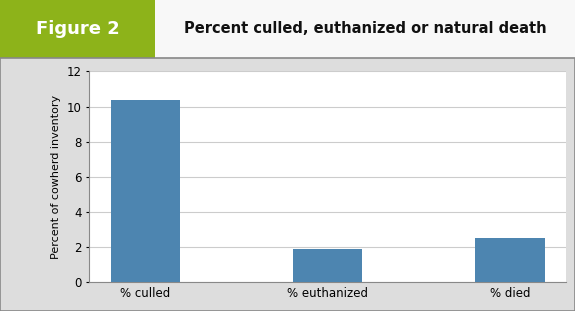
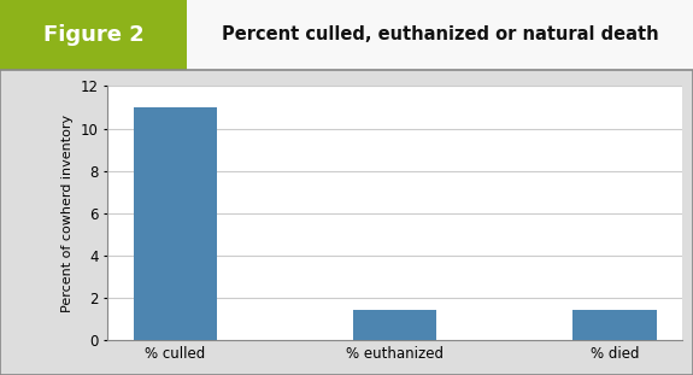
% culled: 10.4 -> 11.0
% euthanized: 1.9 -> 1.4
% died: 2.5 -> 1.4
